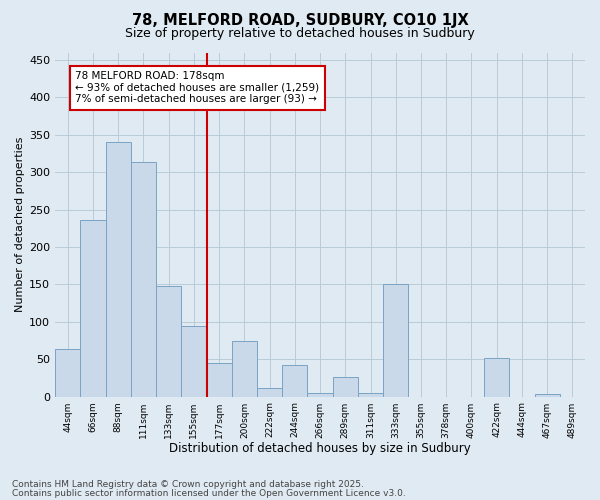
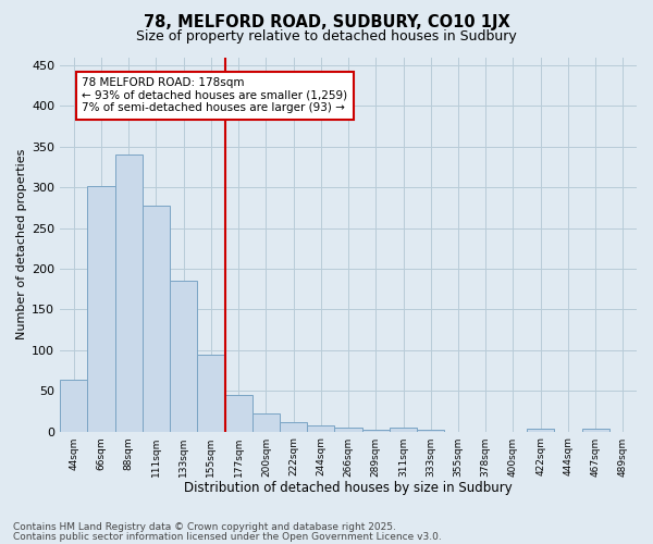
66sqm: 236 -> 302
111sqm: 314 -> 278
133sqm: 148 -> 185
200sqm: 74 -> 22
244sqm: 42 -> 8
289sqm: 26 -> 2
333sqm: 150 -> 2
422sqm: 52 -> 4
